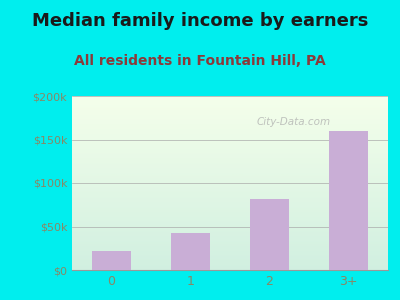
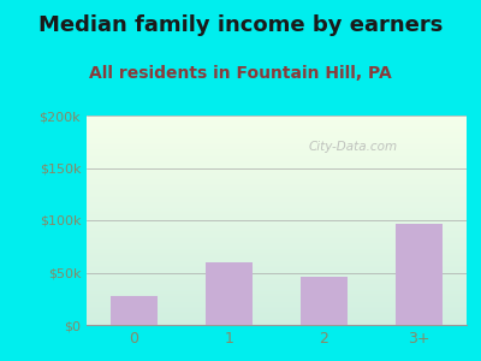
0: $22k -> $28k
1: $42k -> $60k
2: $82k -> $46k
3+: $160k -> $96k
